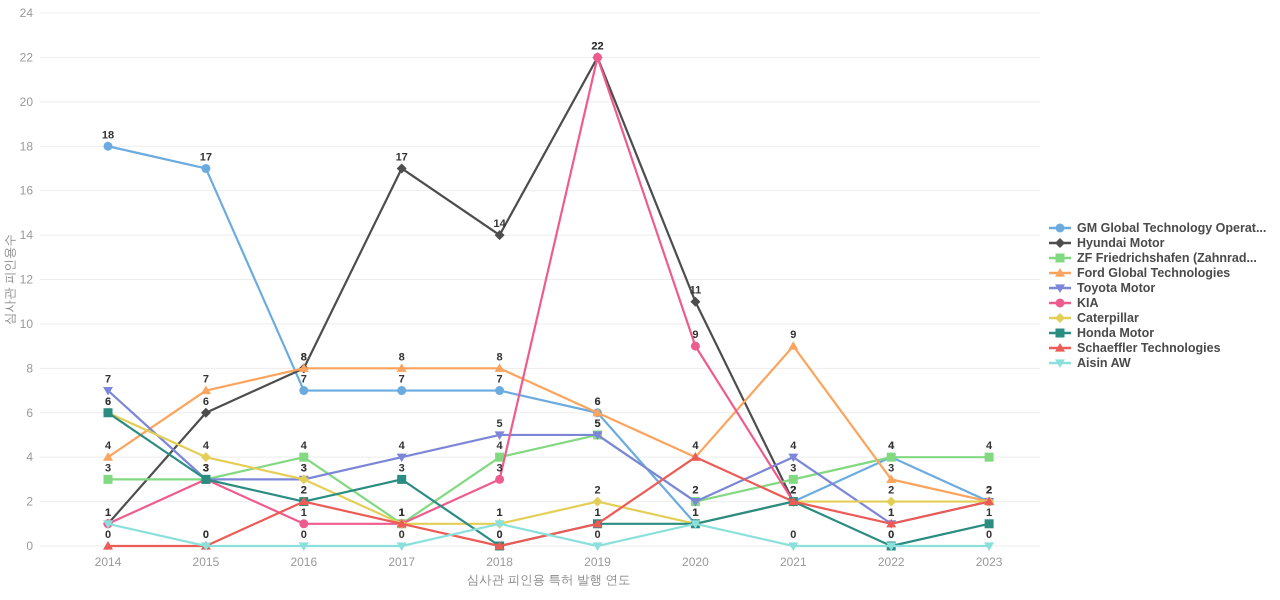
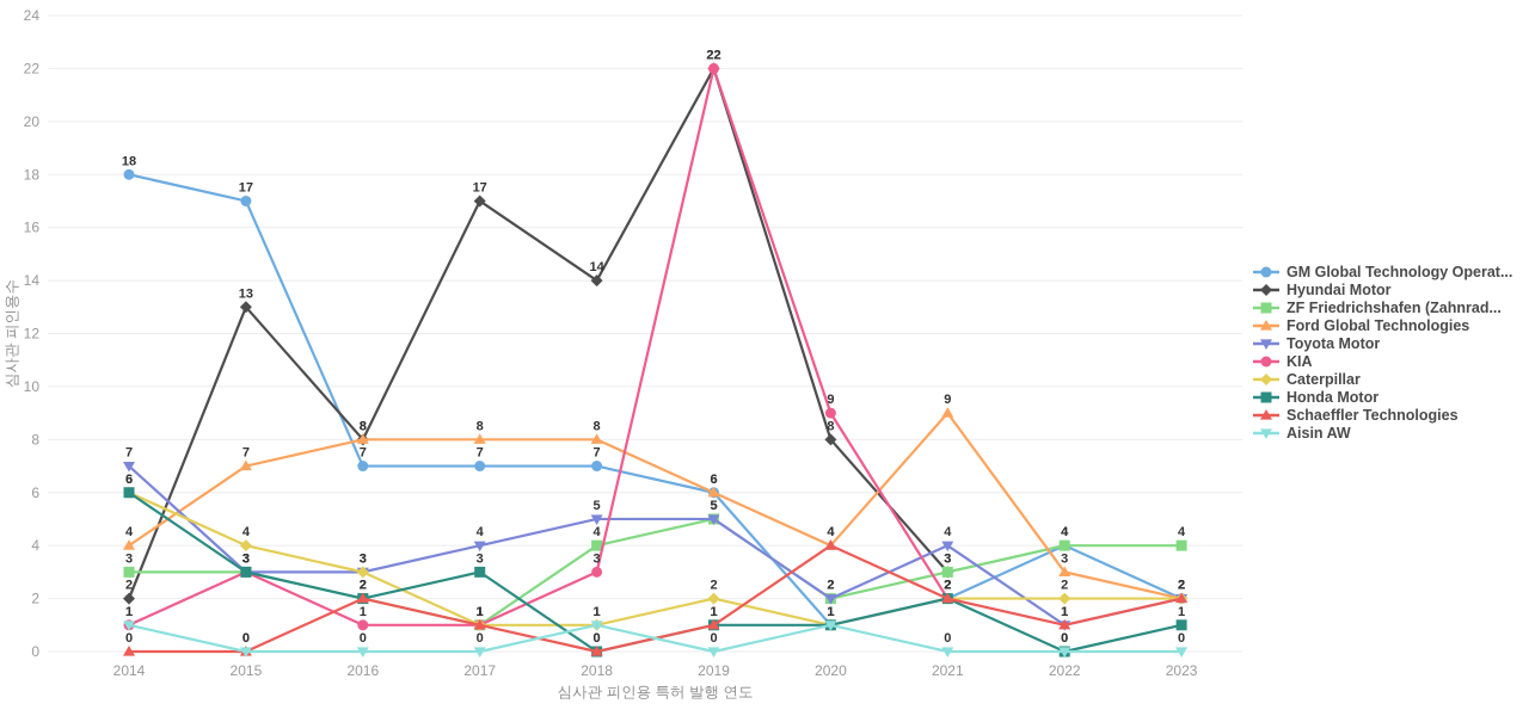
Hyundai Motor/2014: 1 -> 2
Hyundai Motor/2015: 6 -> 13
ZF Friedrichshafen (Zahnrad.../2016: 4 -> 2
Hyundai Motor/2020: 11 -> 8
Hyundai Motor/2021: 2 -> 3
